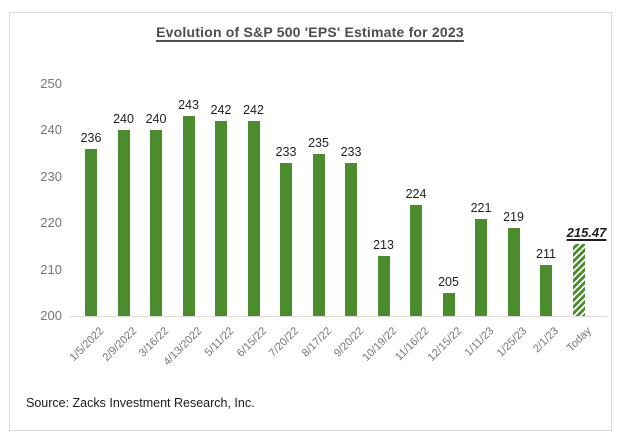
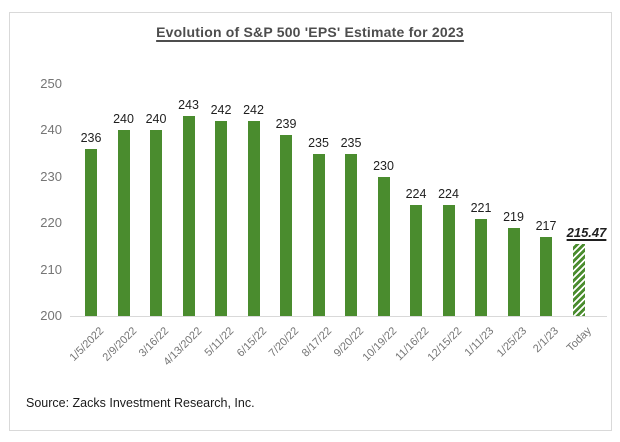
7/20/22: 233 -> 239
9/20/22: 233 -> 235
10/19/22: 213 -> 230
12/15/22: 205 -> 224
2/1/23: 211 -> 217
